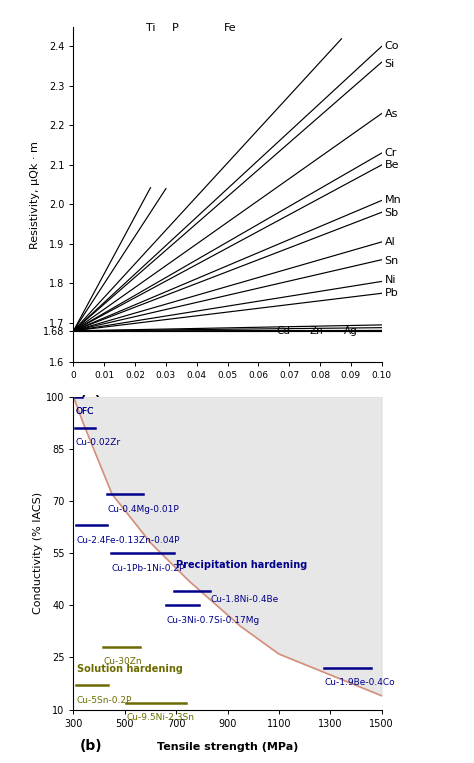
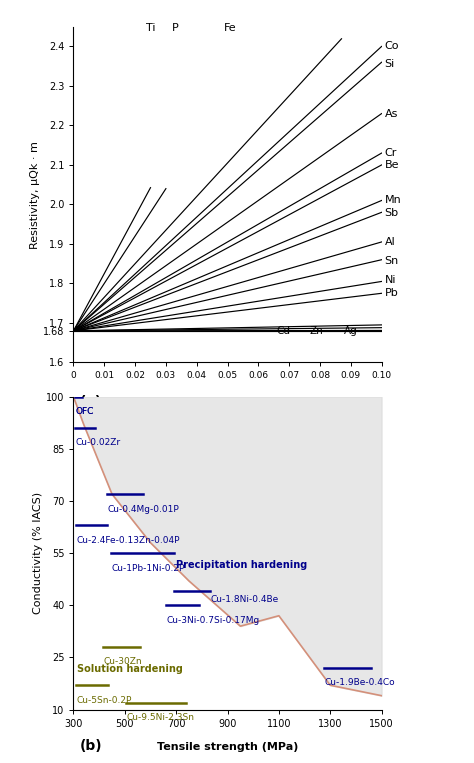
1100: 26 -> 37
1300: 20 -> 17
